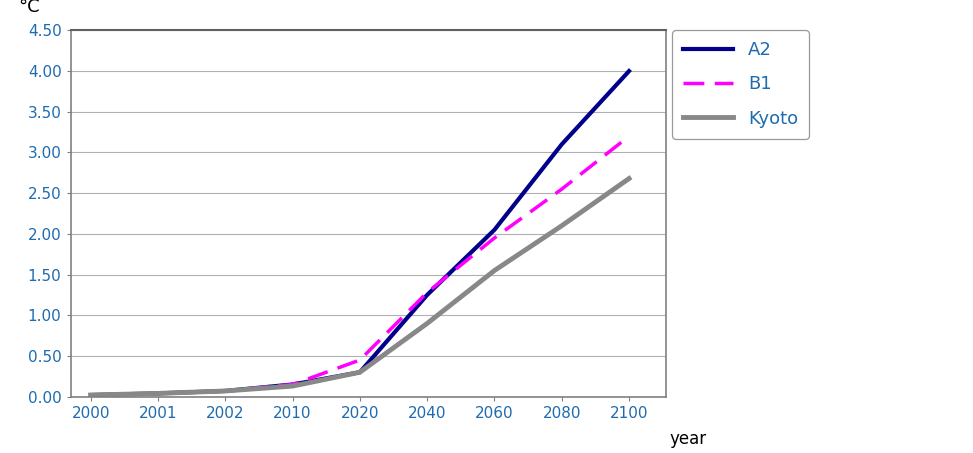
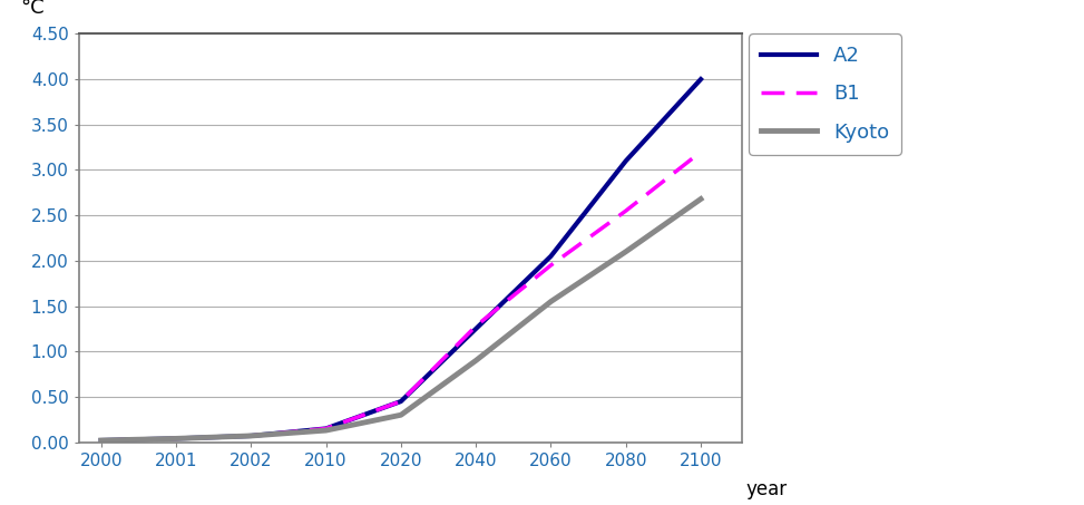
A2/2020: 0.30 -> 0.45
